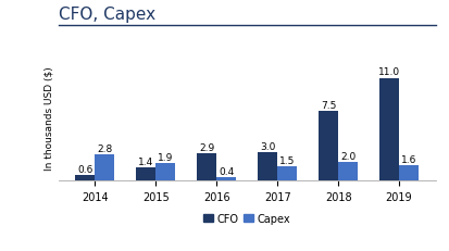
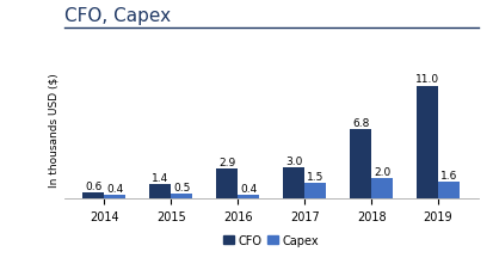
Capex/2014: 2.8 -> 0.4
Capex/2015: 1.9 -> 0.5
CFO/2018: 7.5 -> 6.8
